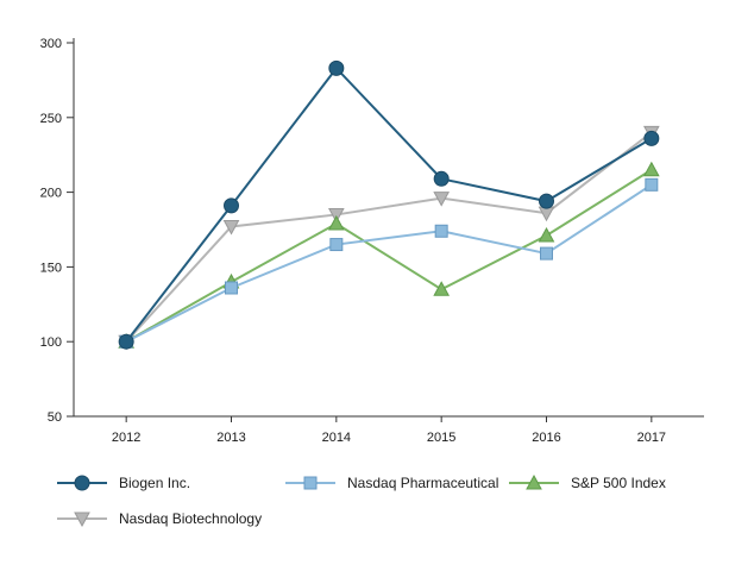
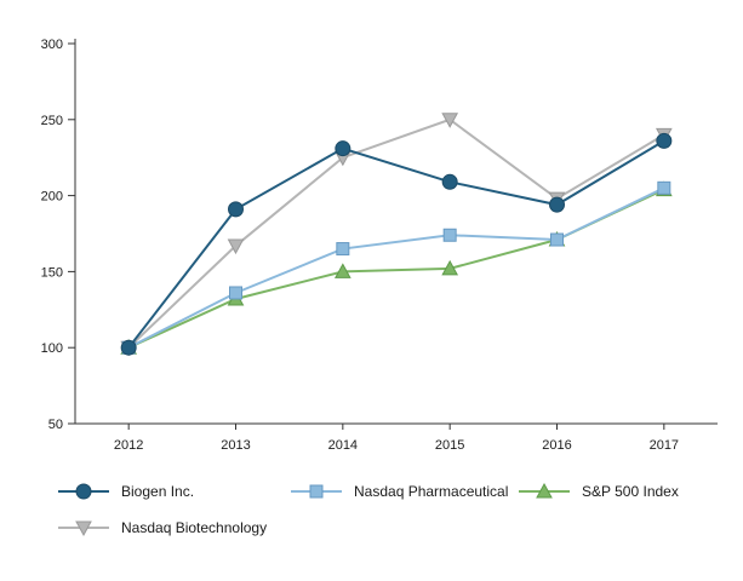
S&P 500 Index/2013: 140 -> 132
Nasdaq Biotechnology/2013: 177 -> 167
Biogen Inc./2014: 283 -> 231
S&P 500 Index/2014: 179 -> 150
Nasdaq Biotechnology/2014: 185 -> 225
S&P 500 Index/2015: 135 -> 152
Nasdaq Biotechnology/2015: 196 -> 250
Nasdaq Pharmaceutical/2016: 159 -> 171
Nasdaq Biotechnology/2016: 186 -> 198
S&P 500 Index/2017: 215 -> 204
